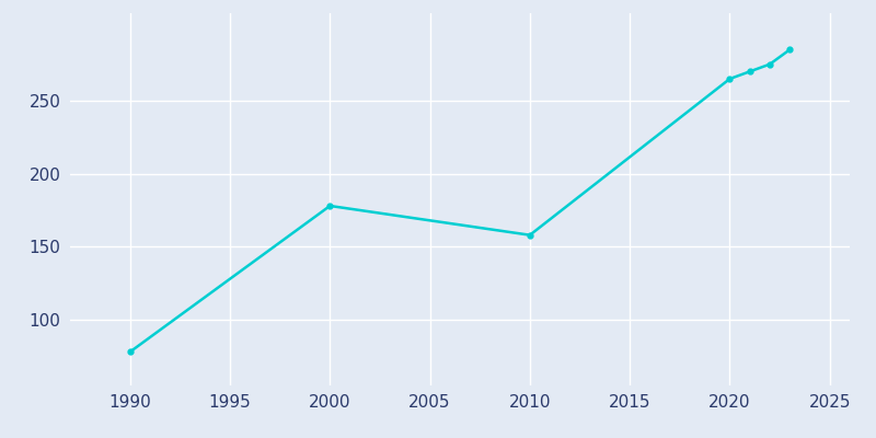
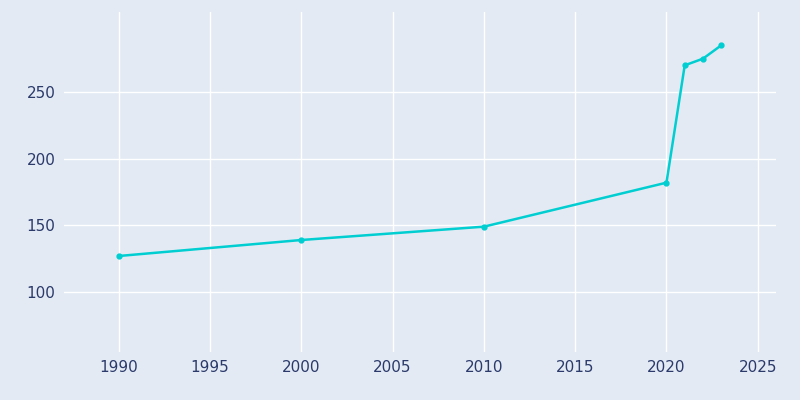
1990: 78 -> 127
2000: 178 -> 139
2010: 158 -> 149
2020: 265 -> 182
